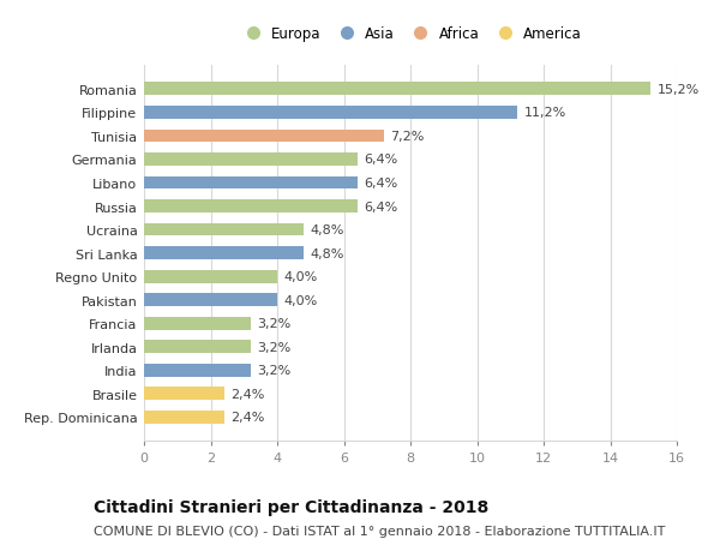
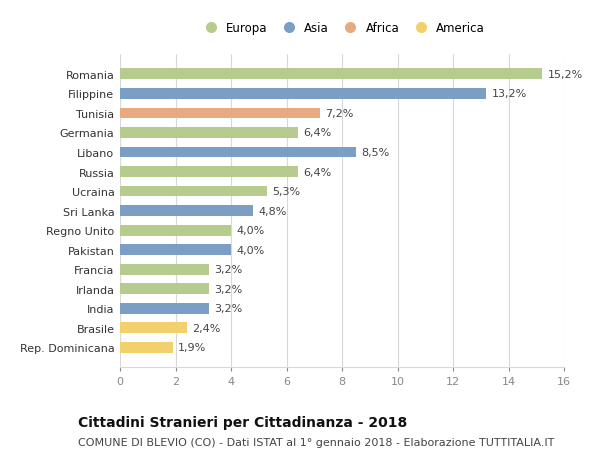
Filippine: 11,2% -> 13,2%
Libano: 6,4% -> 8,5%
Ucraina: 4,8% -> 5,3%
Rep. Dominicana: 2,4% -> 1,9%
